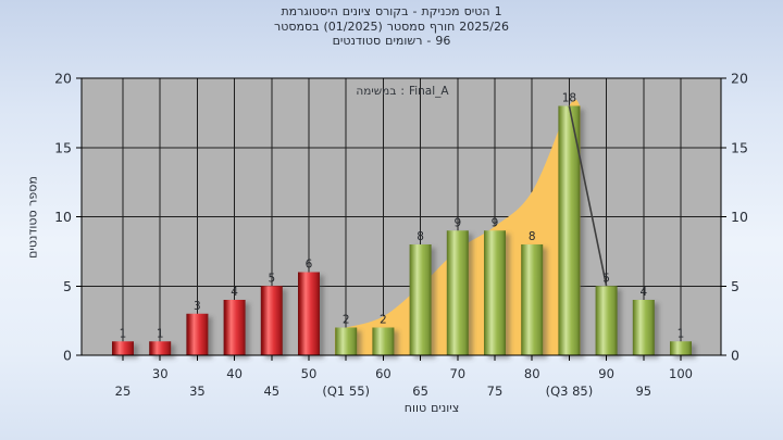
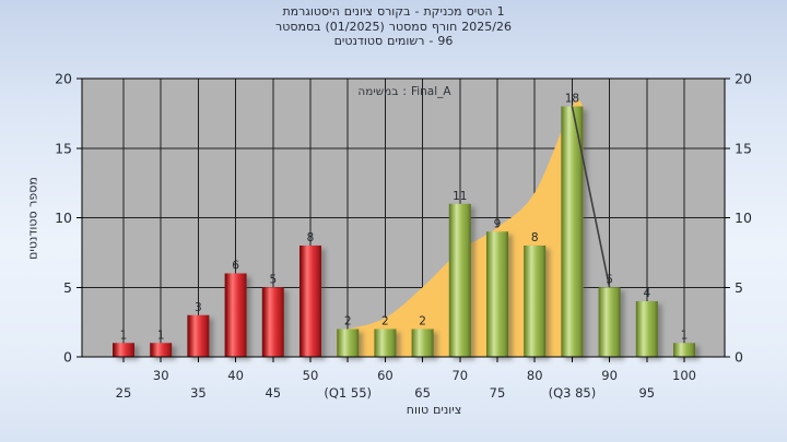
40: 4 -> 6
50: 6 -> 8
65: 8 -> 2
70: 9 -> 11
